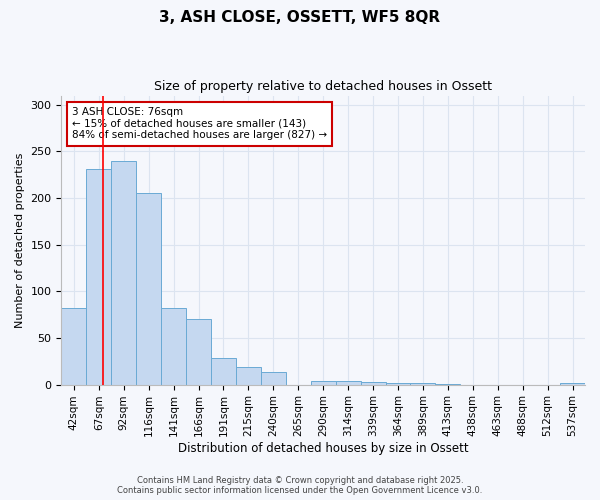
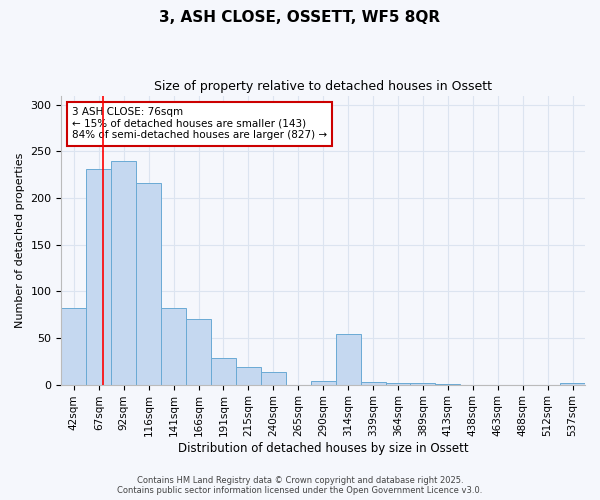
116sqm: 206 -> 216
314sqm: 4 -> 54
